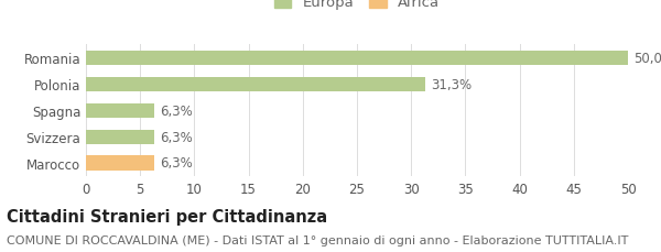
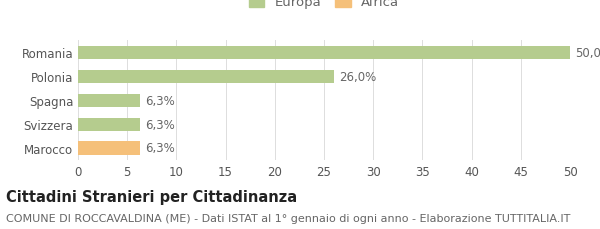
Polonia: 31,3% -> 26,0%
